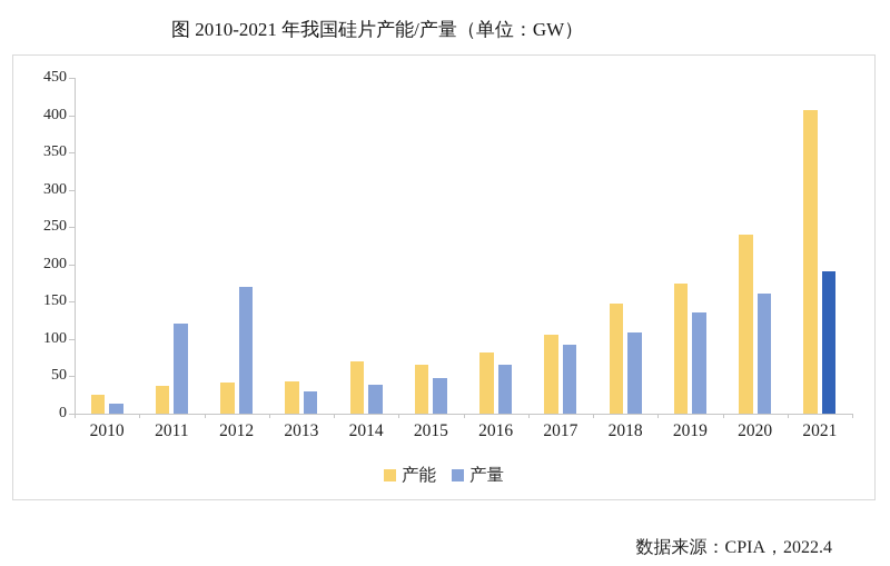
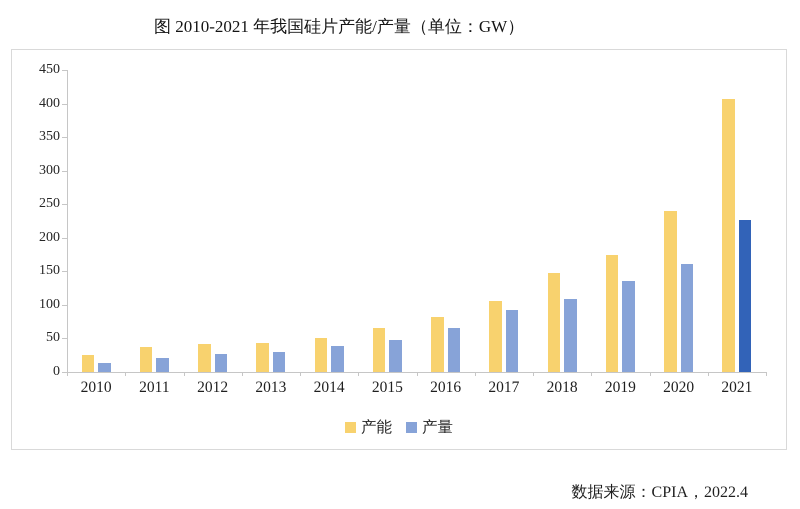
产量/2011: 120 -> 20
产量/2012: 170 -> 30
产能/2014: 70 -> 50
产量/2021: 190 -> 230
